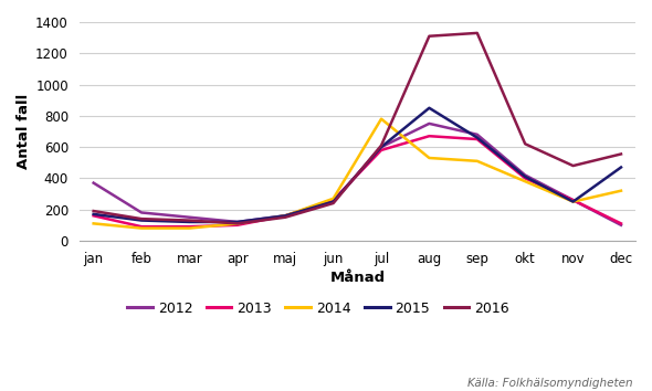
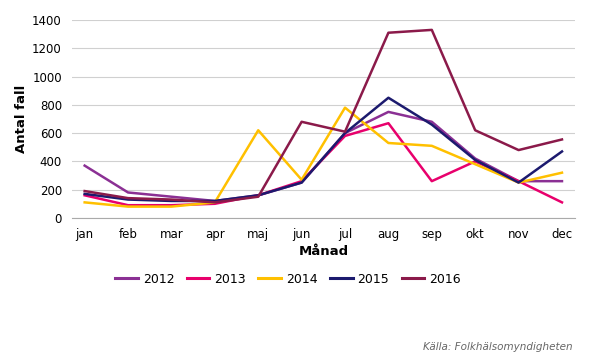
2014/maj: 160 -> 620
2016/jun: 240 -> 680
2013/sep: 650 -> 260
2012/dec: 100 -> 260
